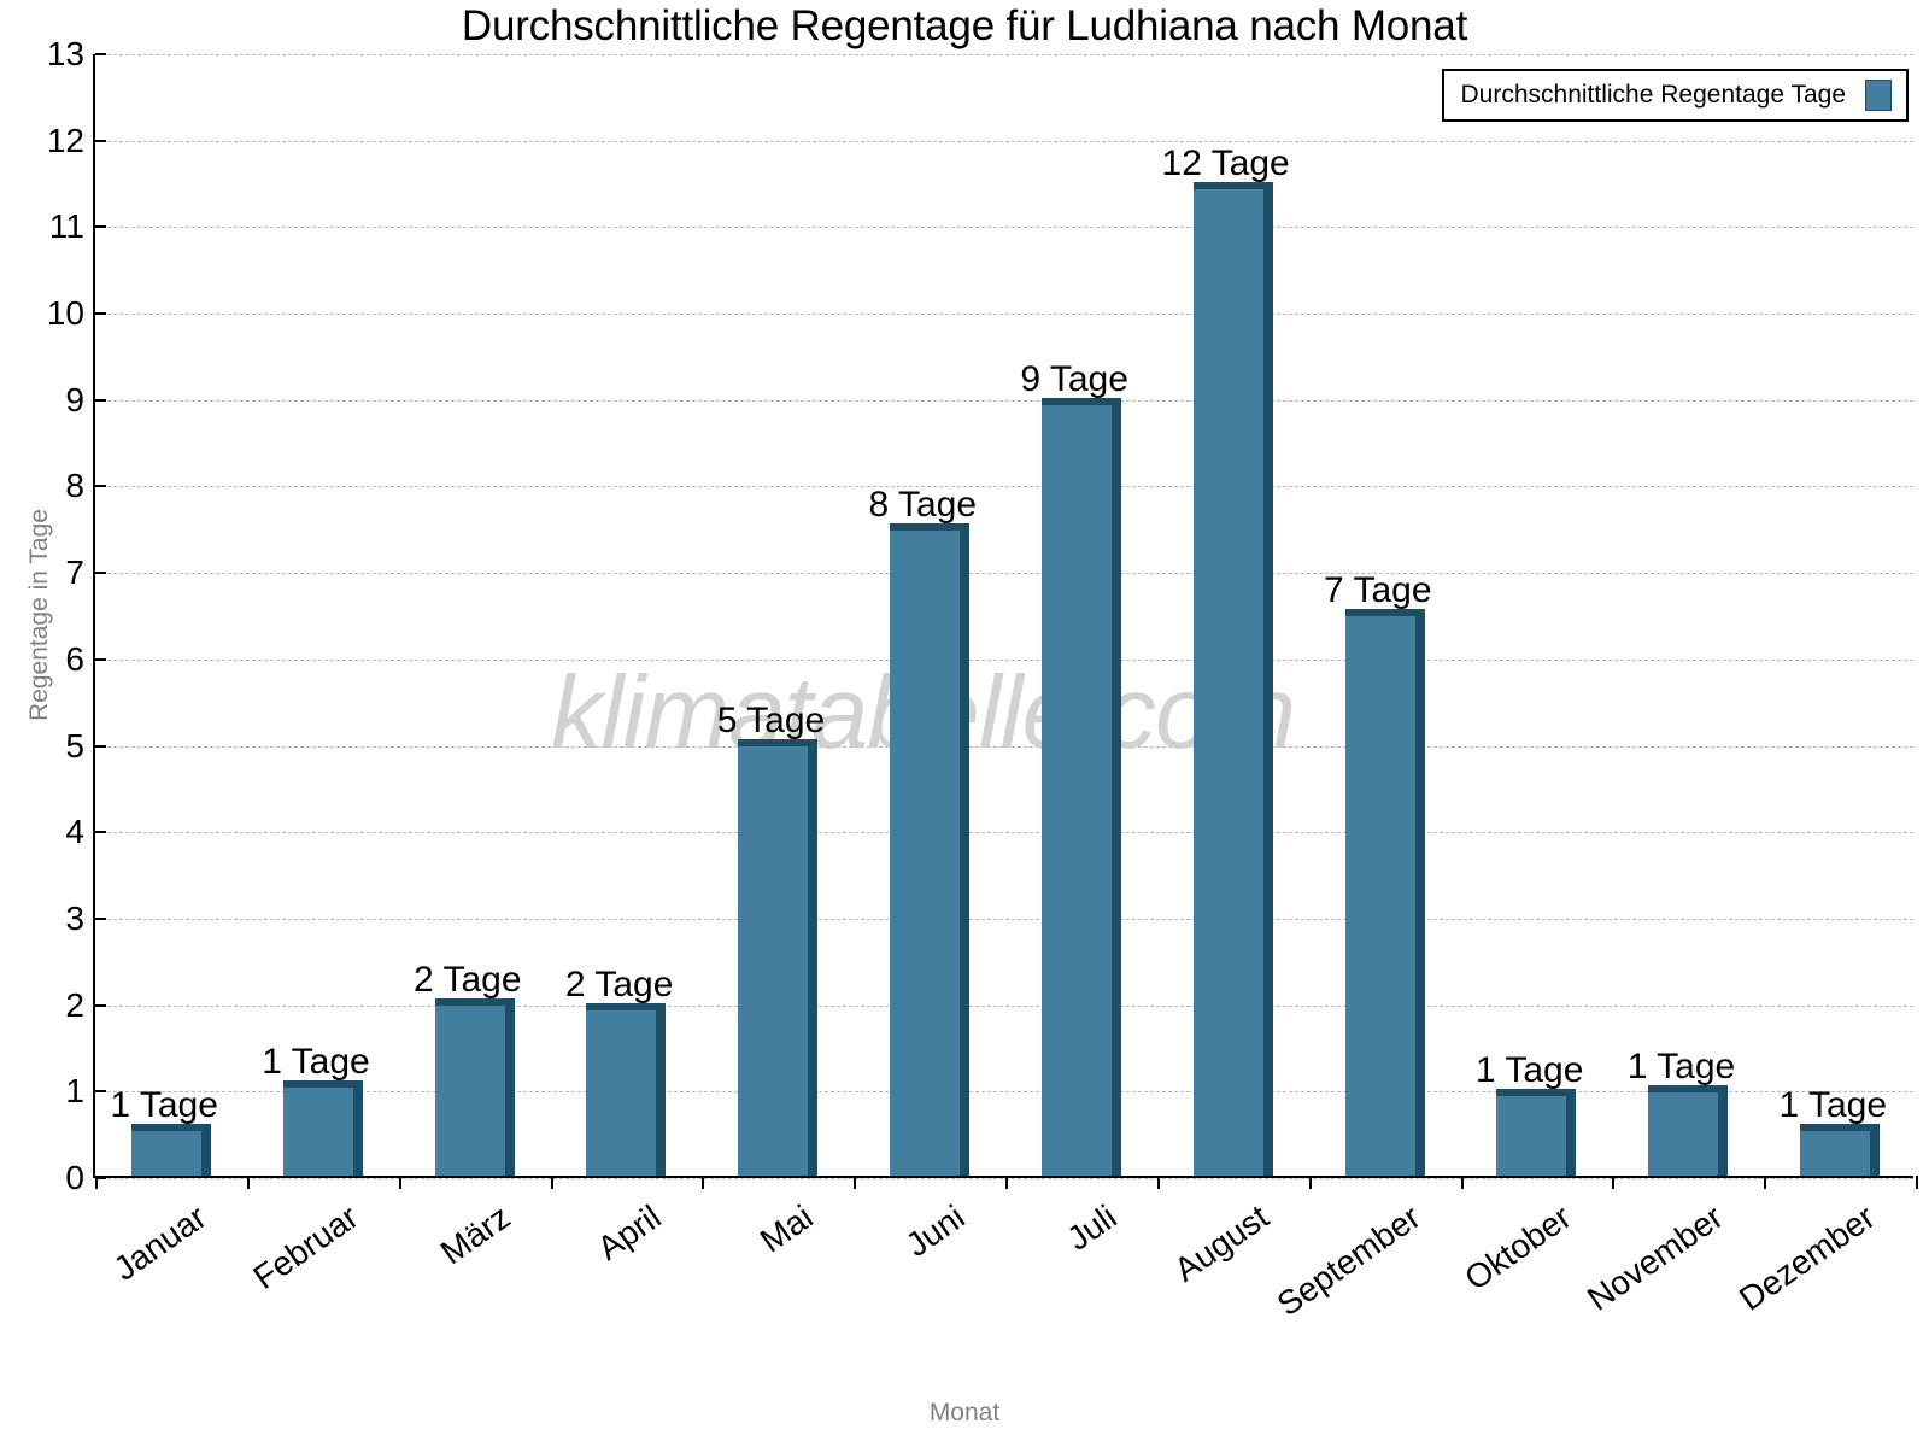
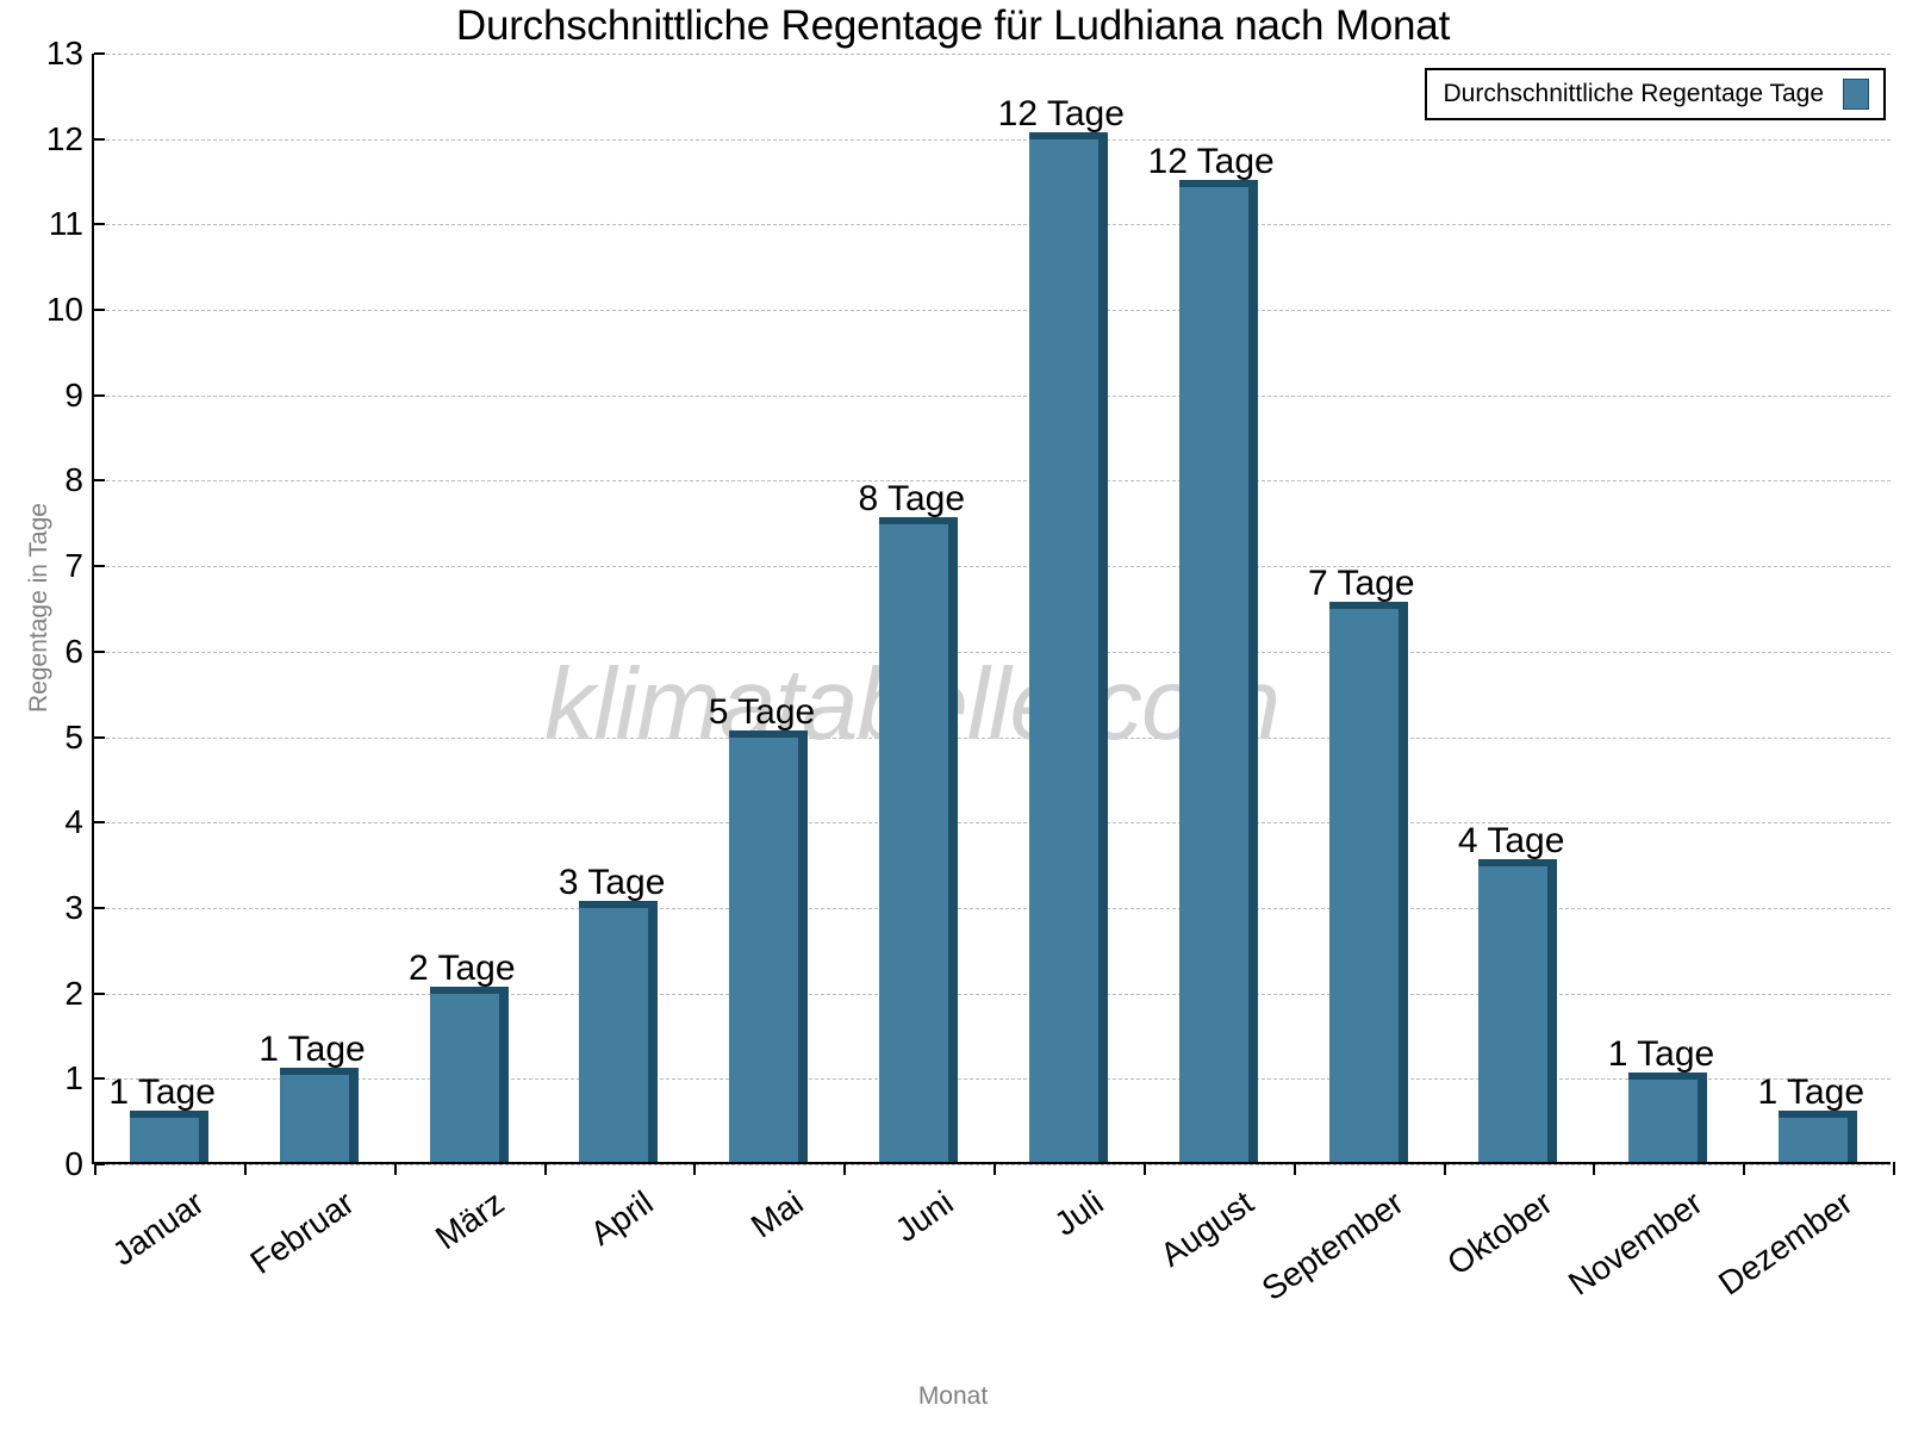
April: 2 -> 3
Juli: 9 -> 12
Oktober: 1 -> 4
